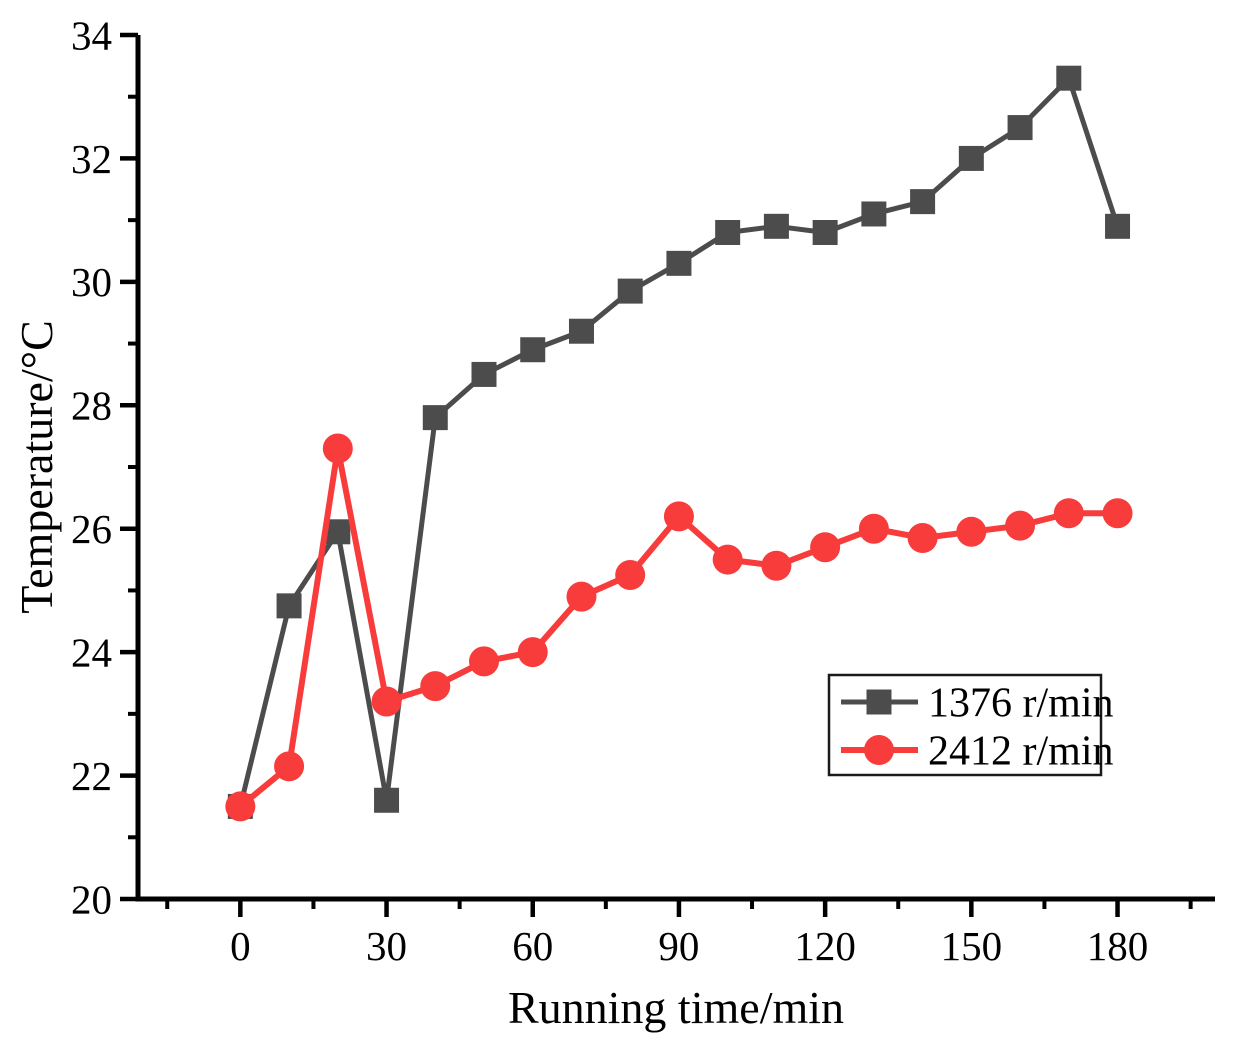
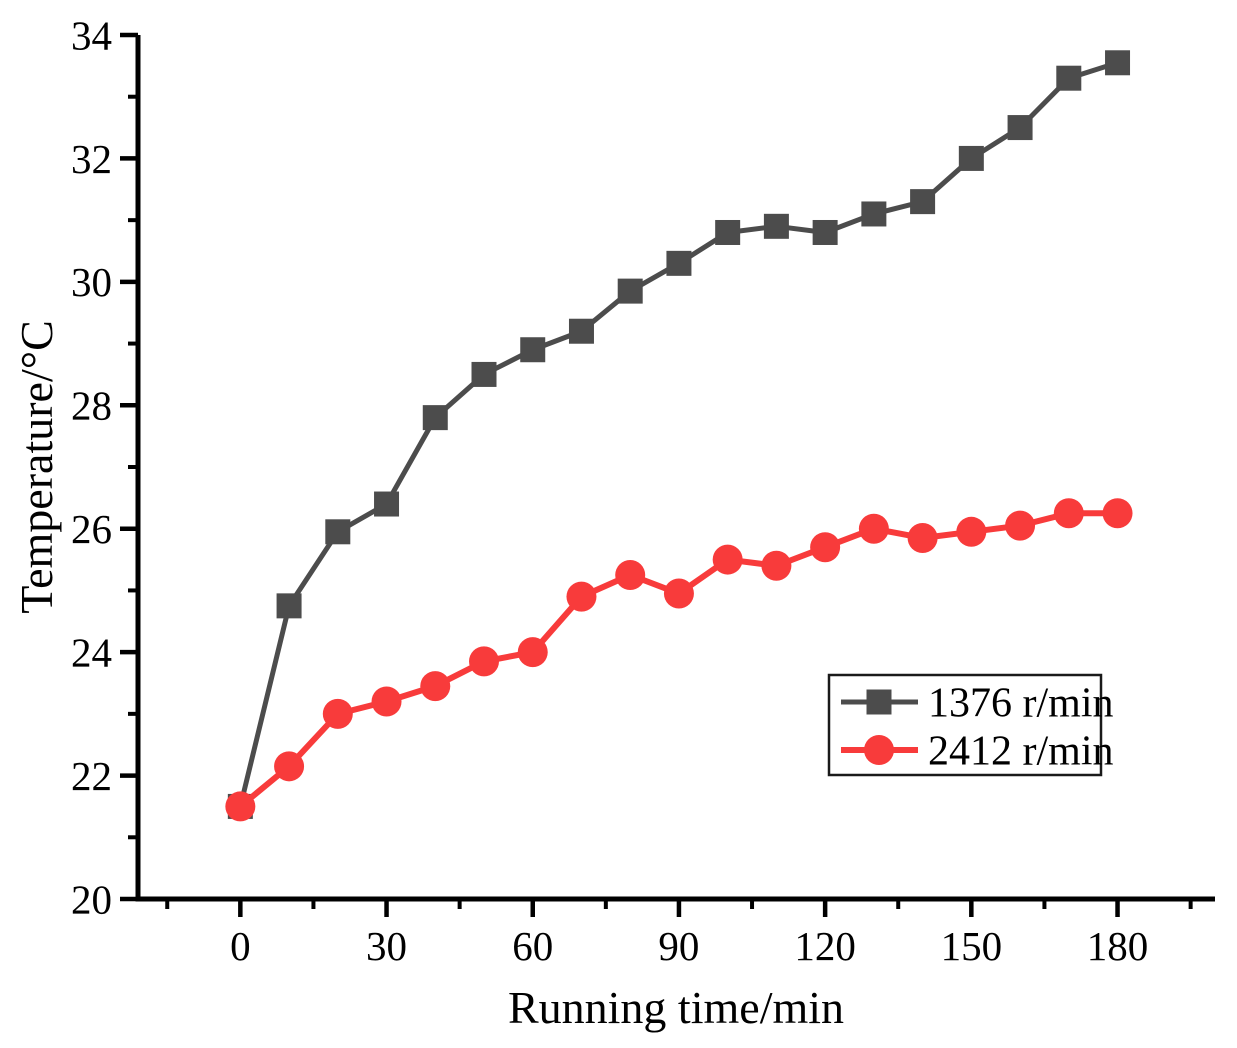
2412 r/min/20: 27.3 -> 23.0
1376 r/min/30: 21.6 -> 26.4
2412 r/min/90: 26.2 -> 24.9
1376 r/min/180: 30.9 -> 33.5
